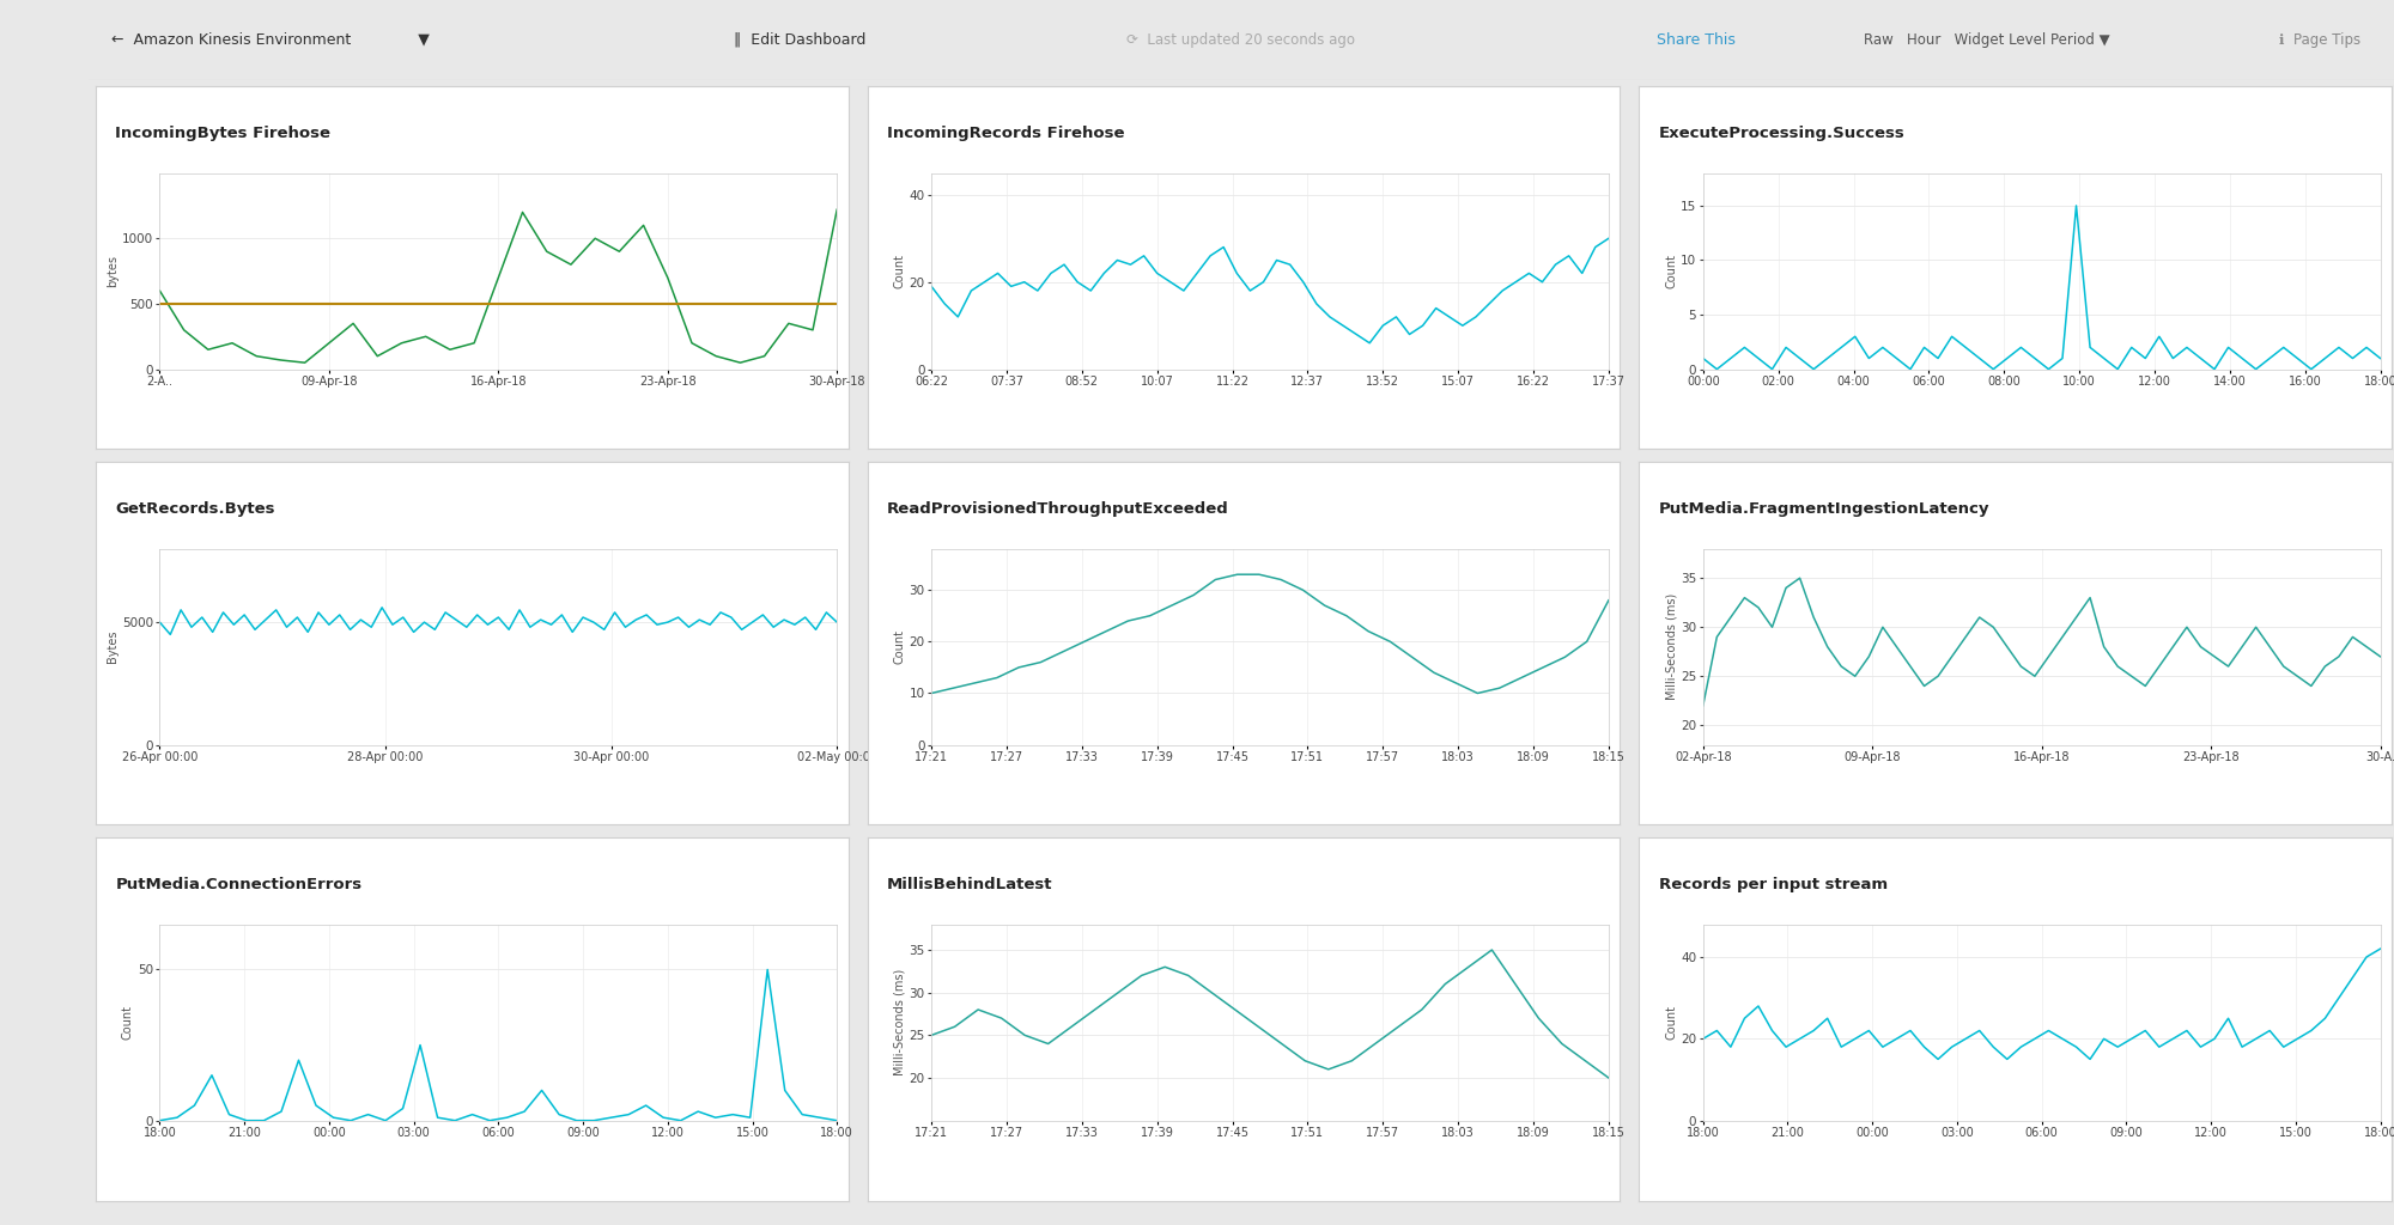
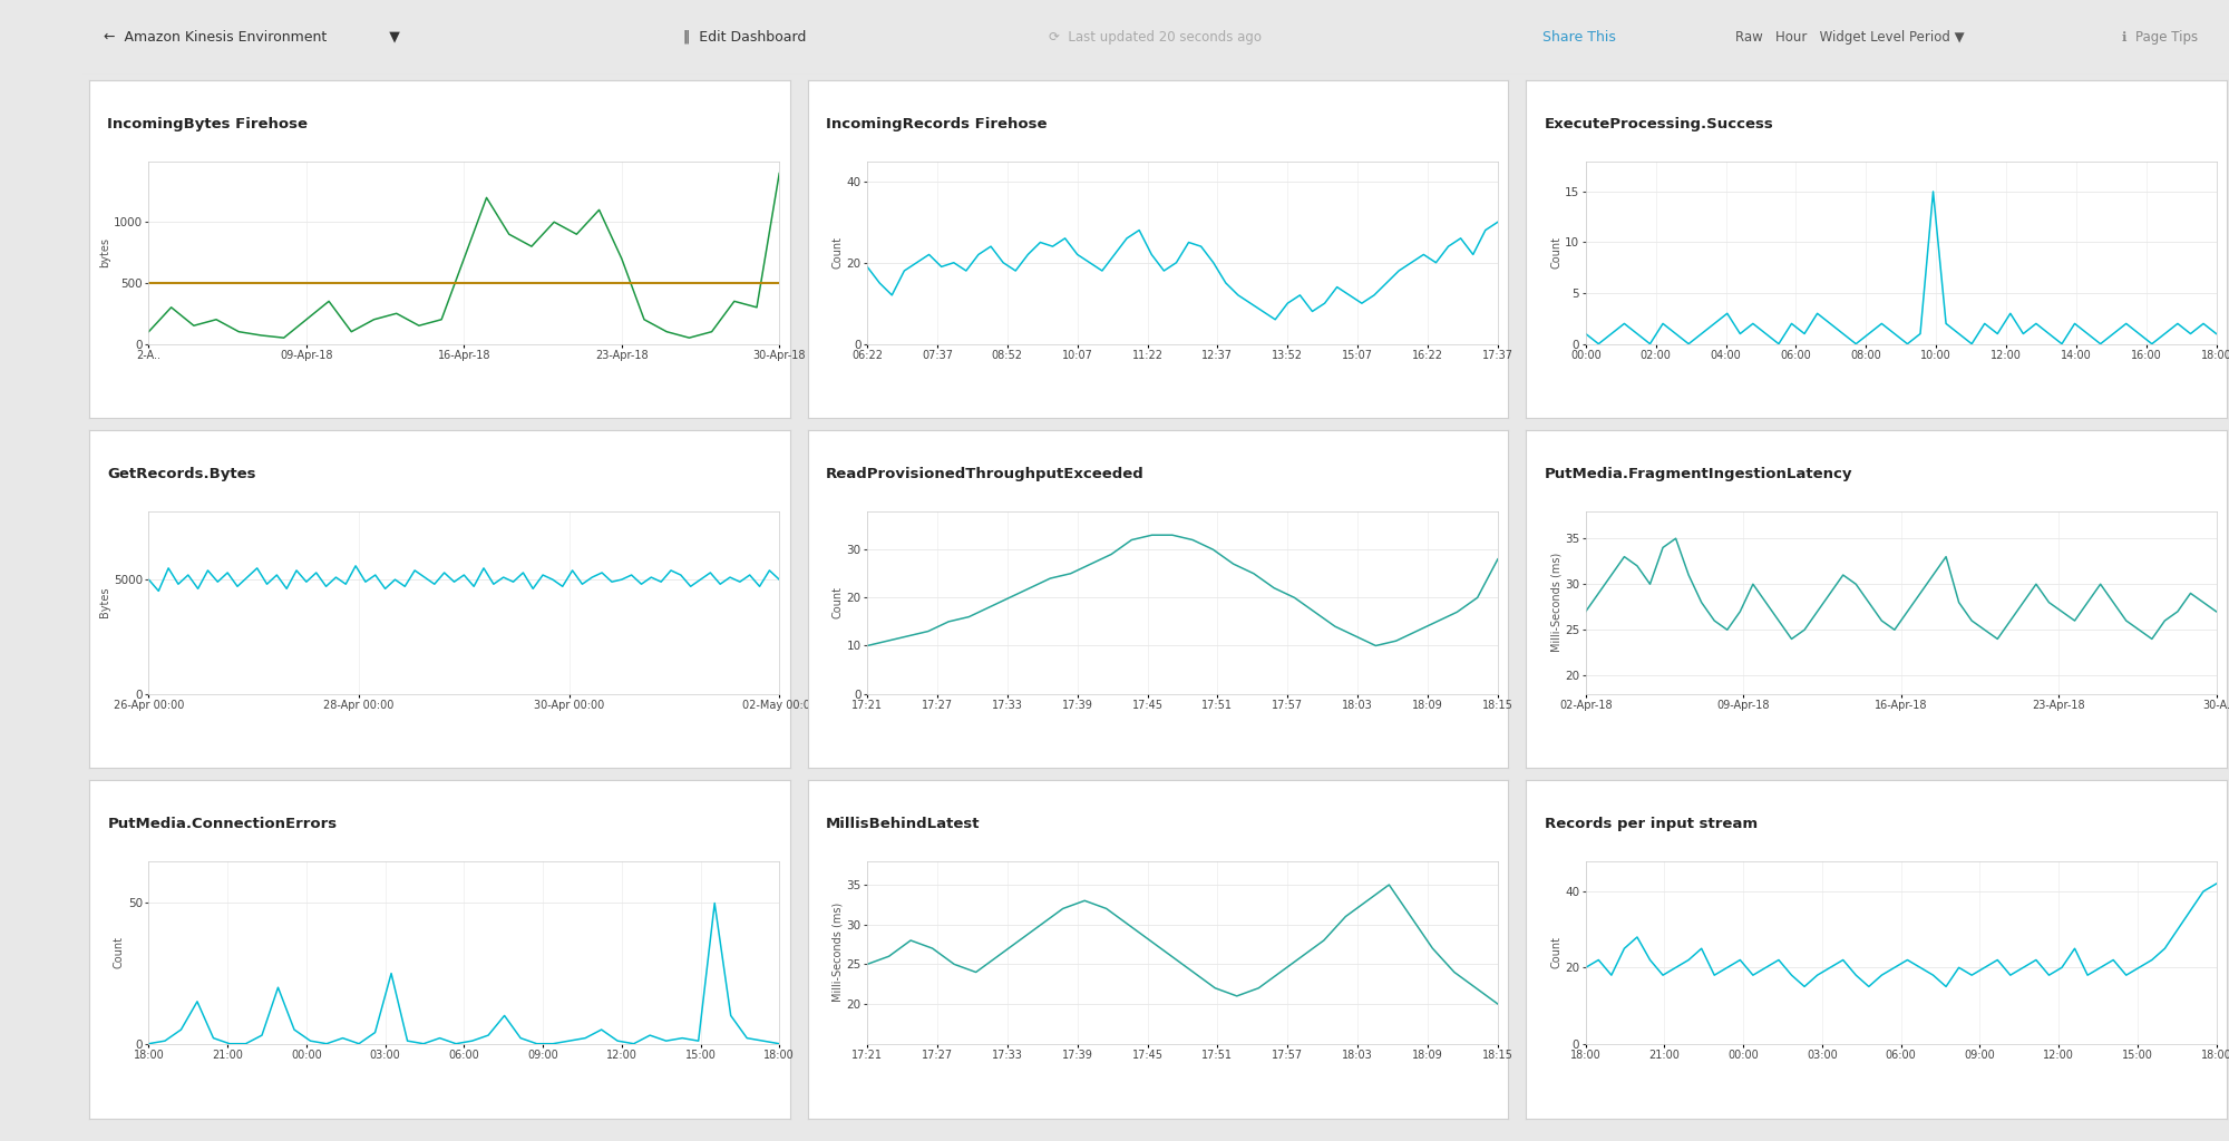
2-A..: 600 -> 100
30-Apr-18: 1220 -> 1400
02-Apr-18: 22 -> 27
